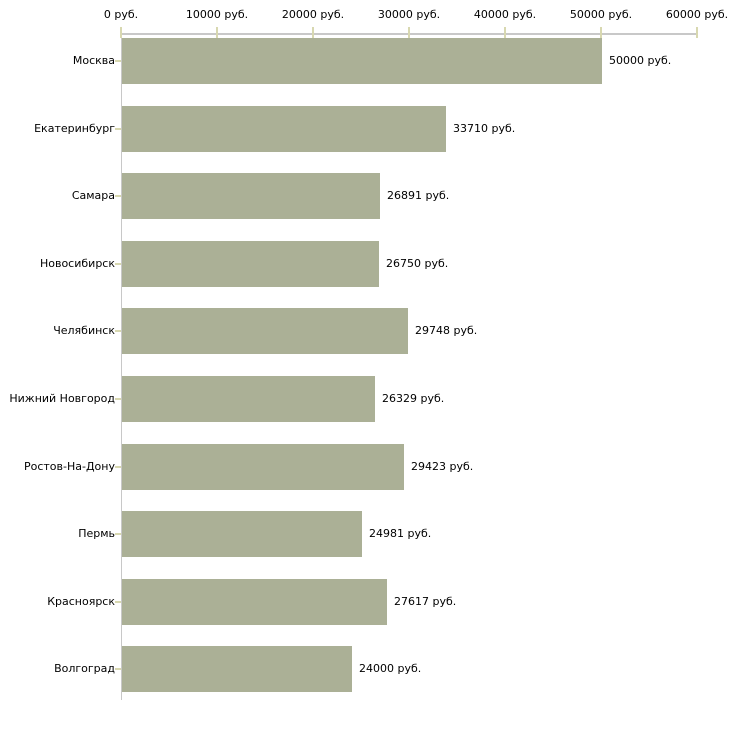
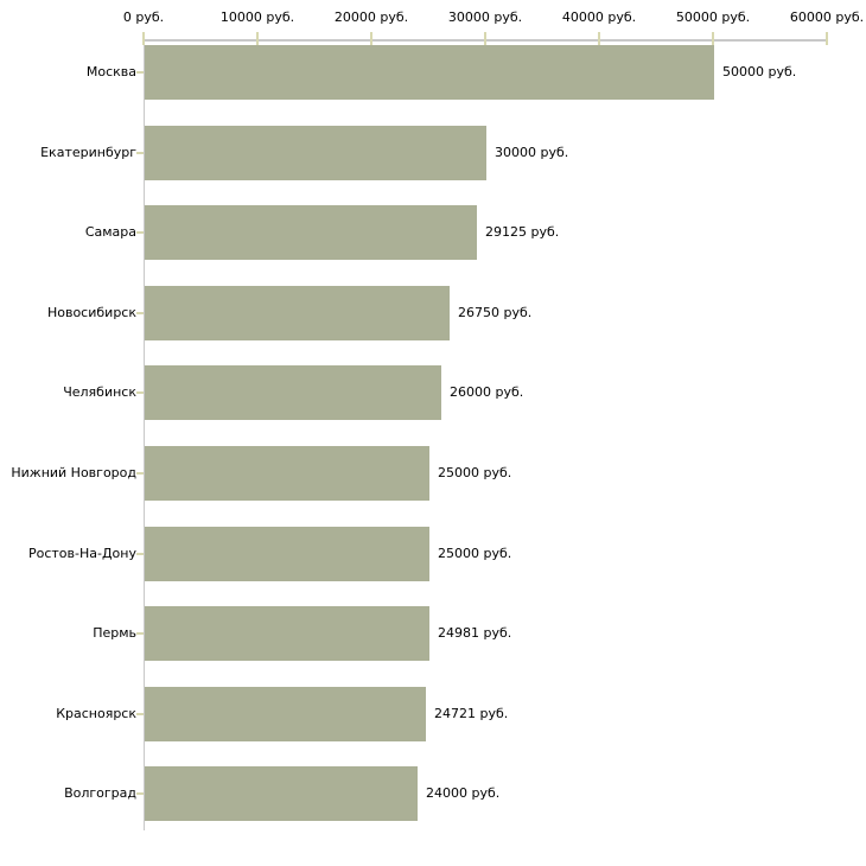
Екатеринбург: 33710 -> 30000
Самара: 26891 -> 29125
Челябинск: 29748 -> 26000
Нижний Новгород: 26329 -> 25000
Ростов-На-Дону: 29423 -> 25000
Красноярск: 27617 -> 24721
